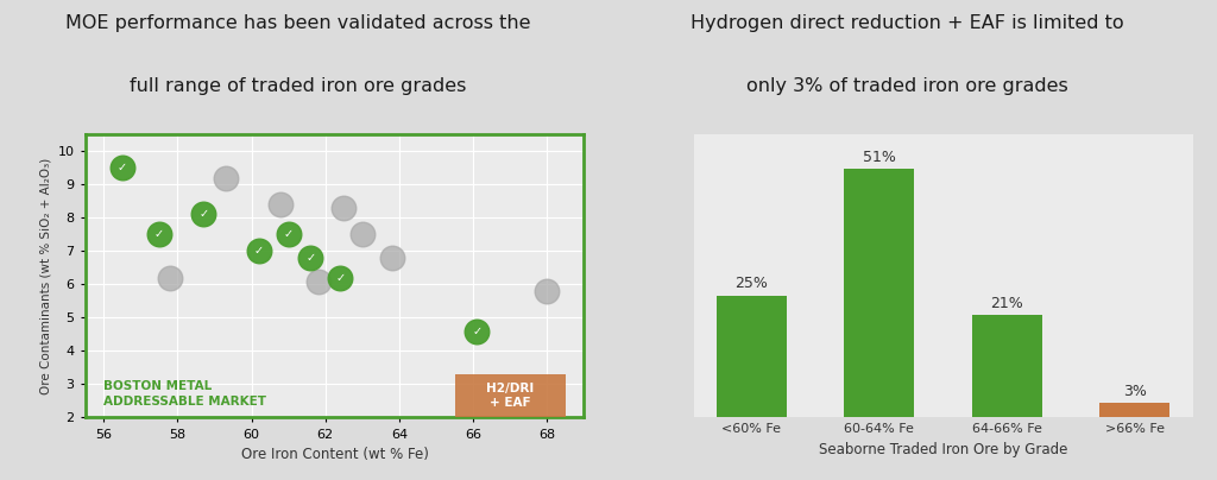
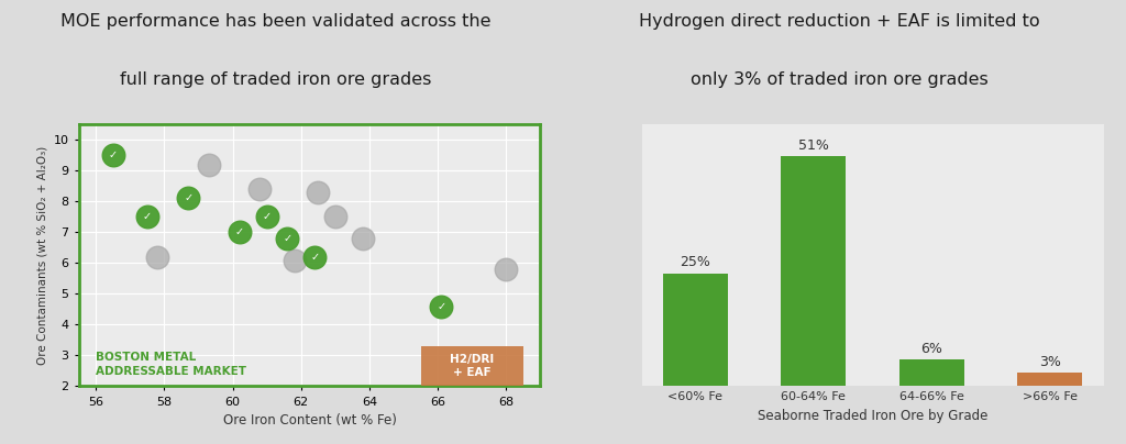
64-66% Fe: 21% -> 6%
